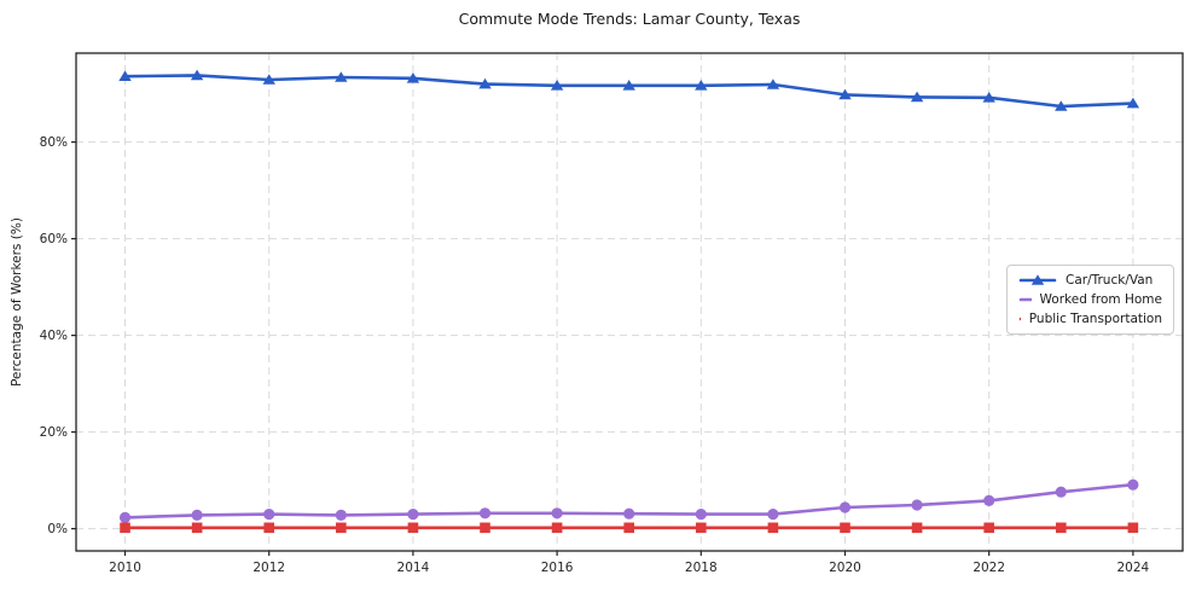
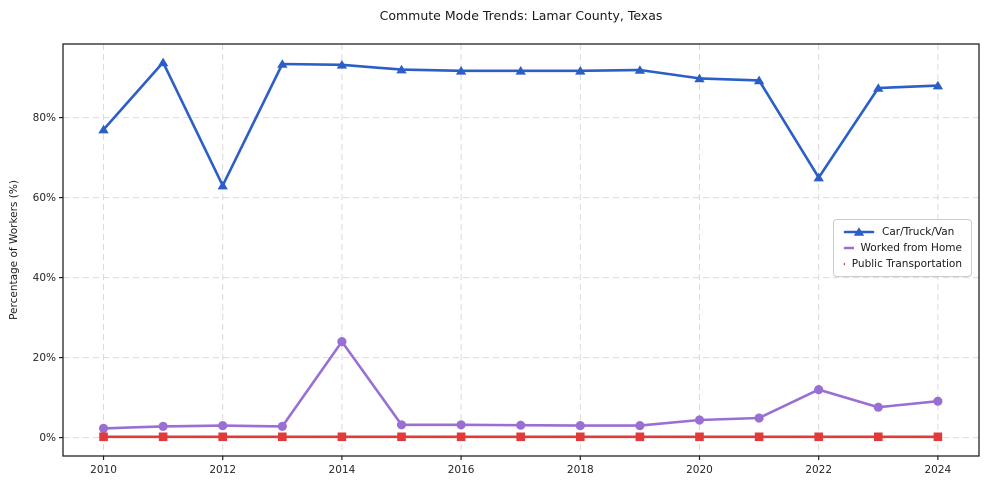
Car/Truck/Van/2010: 94% -> 77%
Car/Truck/Van/2012: 93% -> 63%
Worked from Home/2014: 3% -> 24%
Car/Truck/Van/2022: 89% -> 65%
Worked from Home/2022: 6% -> 12%
